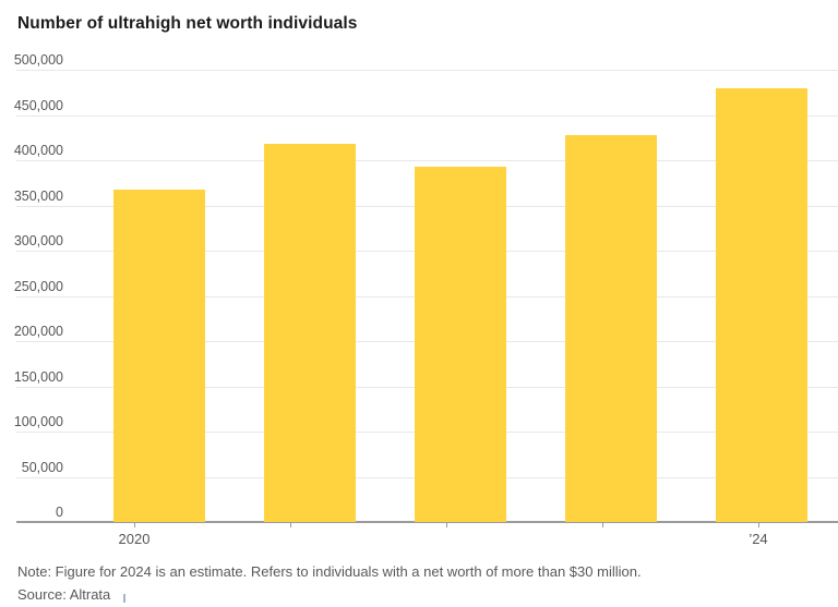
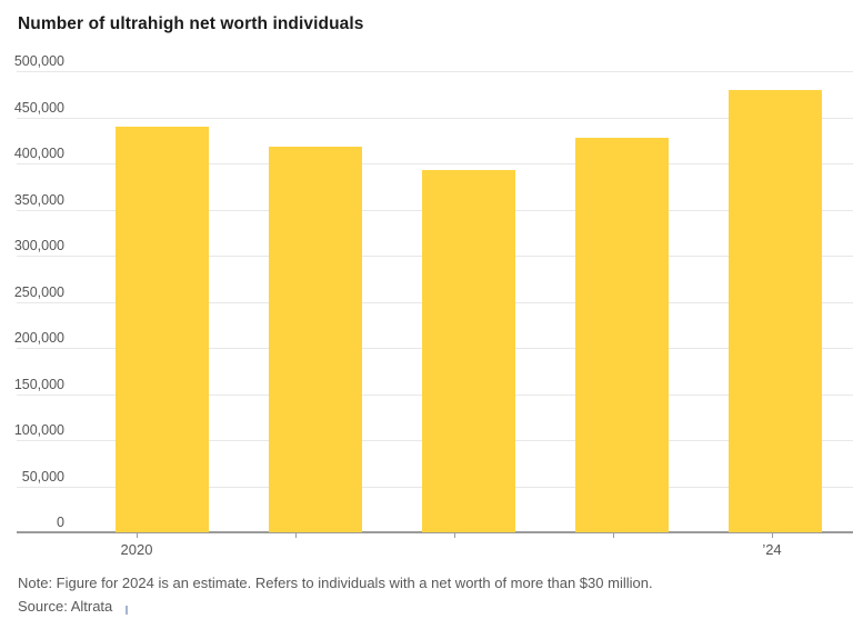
2020: 370000 -> 440000
